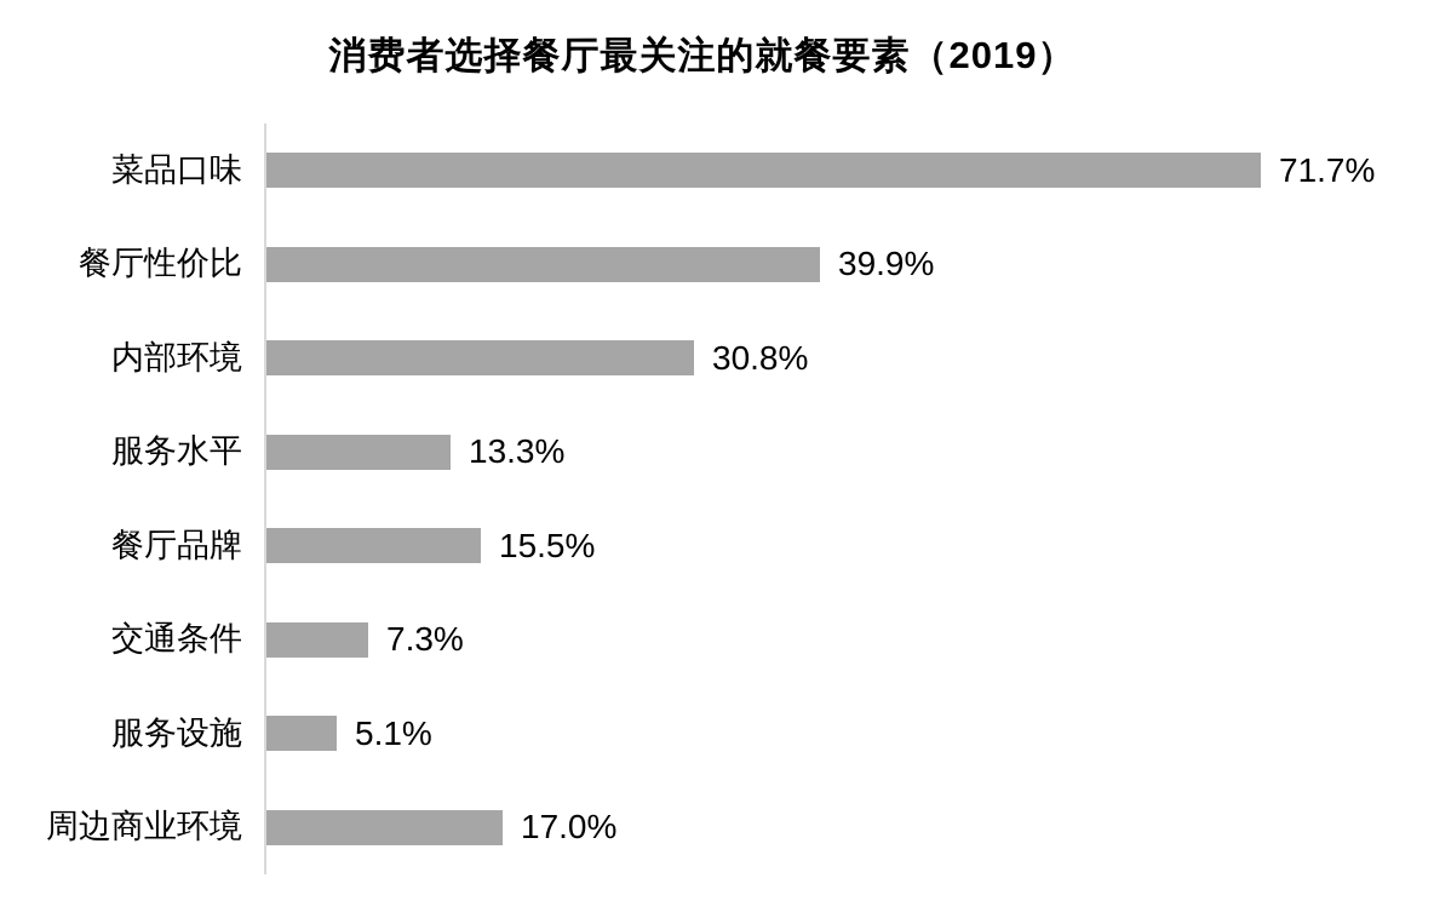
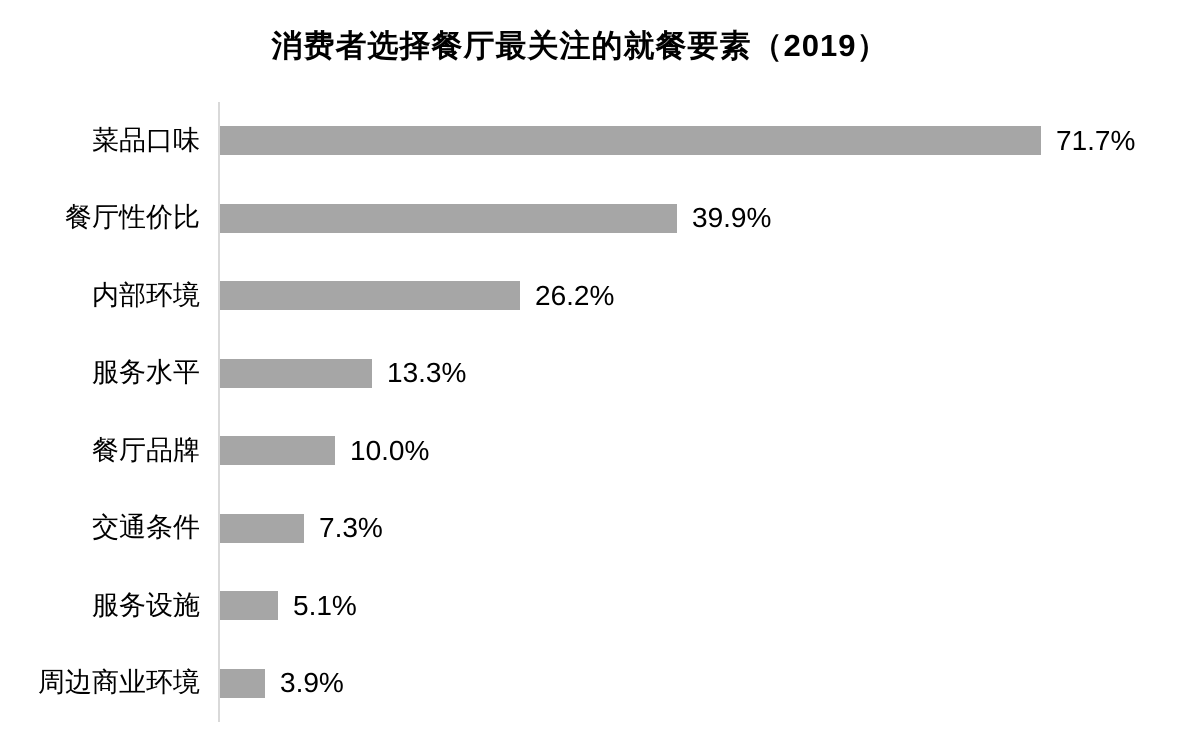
内部环境: 30.8% -> 26.2%
餐厅品牌: 15.5% -> 10.0%
周边商业环境: 17.0% -> 3.9%
